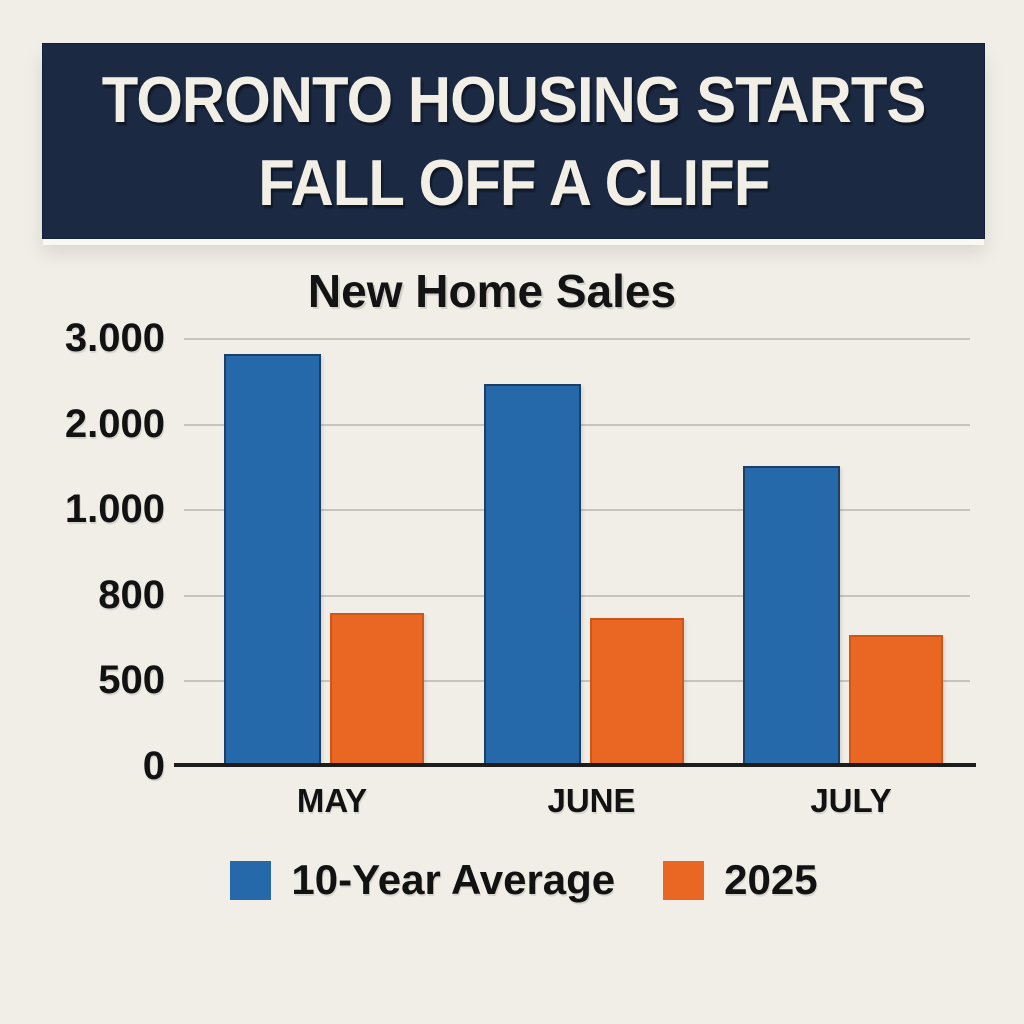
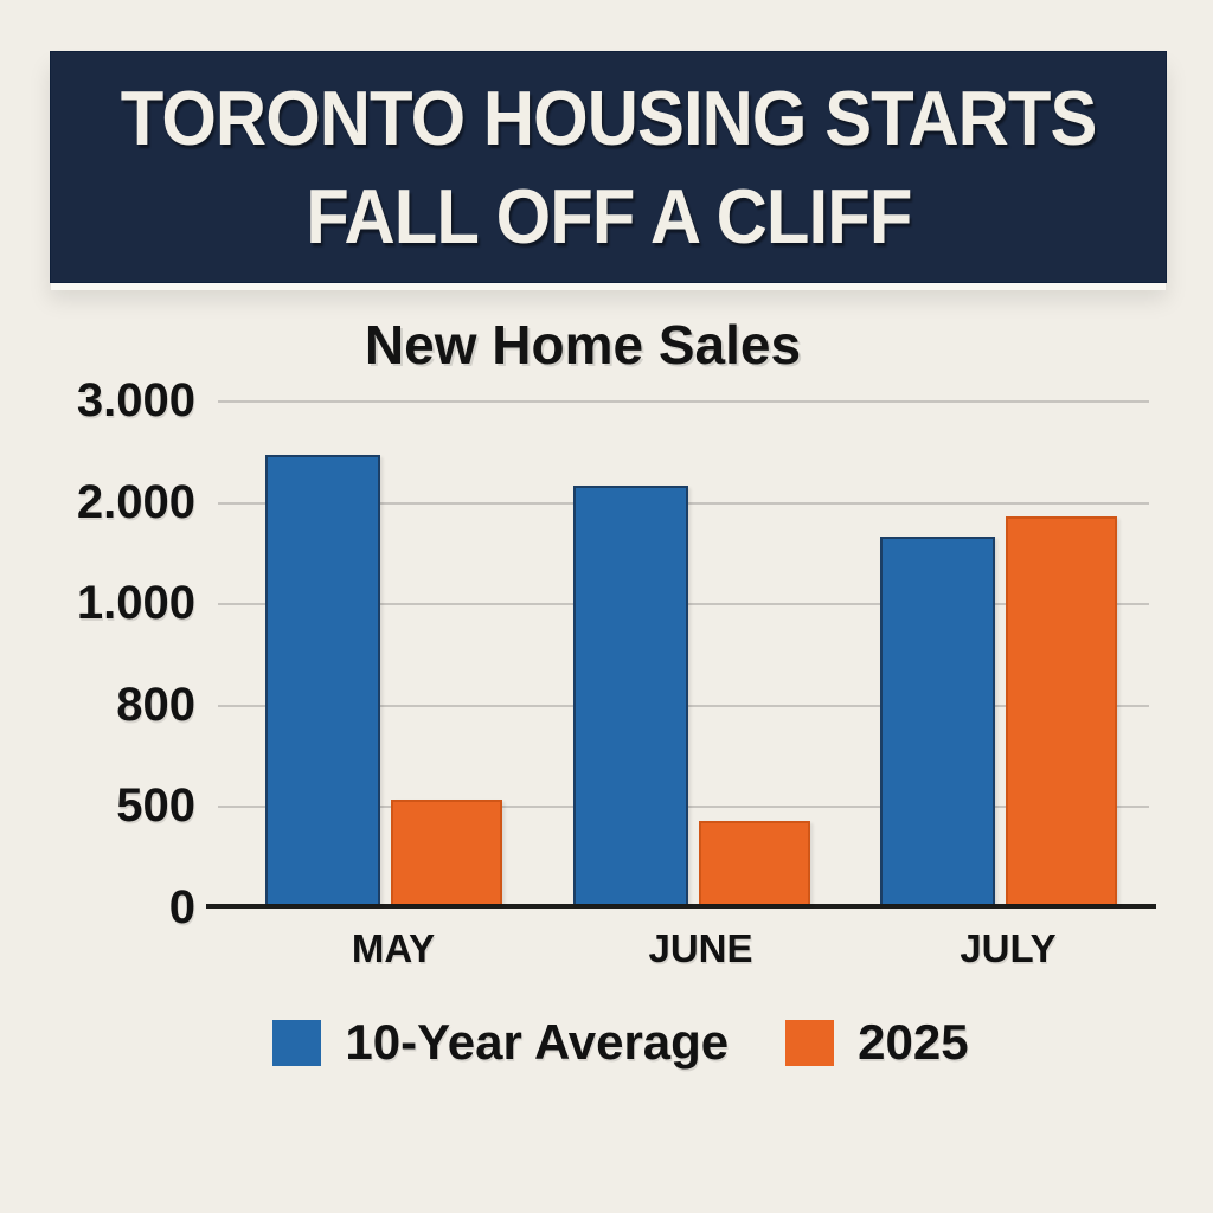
10-Year Average/MAY: 2800 -> 2400
2025/MAY: 700 -> 500
10-Year Average/JUNE: 2400 -> 2100
2025/JUNE: 700 -> 400
10-Year Average/JULY: 1400 -> 1600
2025/JULY: 600 -> 1800
